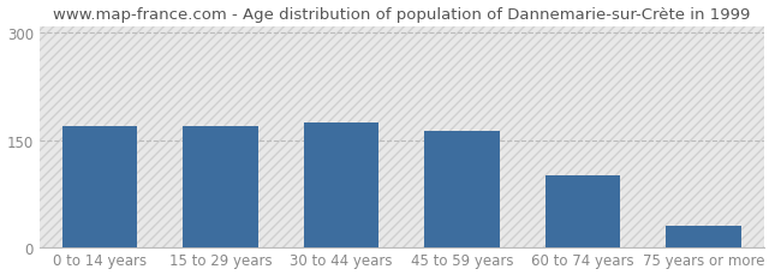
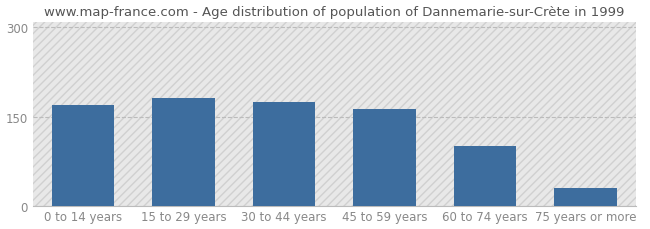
15 to 29 years: 170 -> 182
